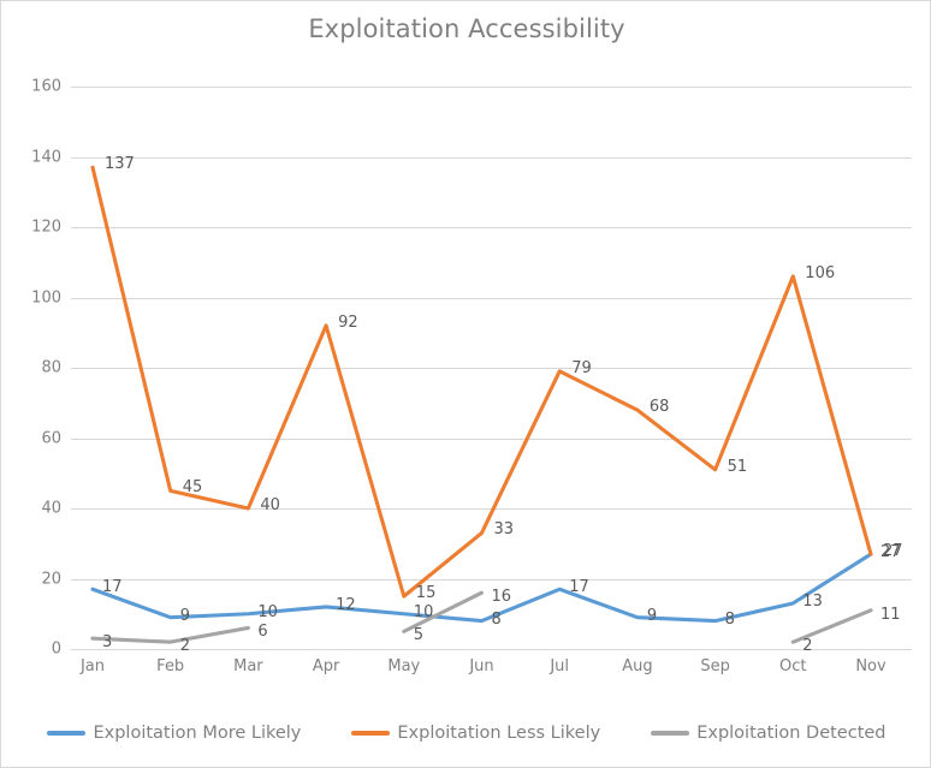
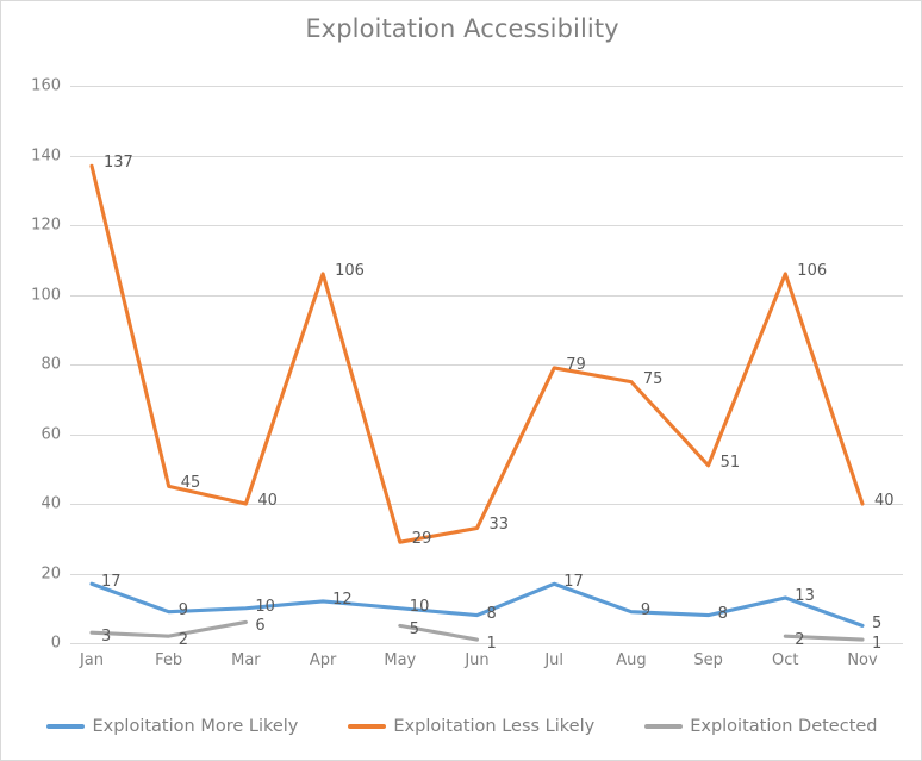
Exploitation Less Likely/Apr: 92 -> 106
Exploitation Less Likely/May: 15 -> 29
Exploitation Detected/Jun: 16 -> 1
Exploitation Less Likely/Aug: 68 -> 75
Exploitation More Likely/Nov: 27 -> 5
Exploitation Less Likely/Nov: 27 -> 40
Exploitation Detected/Nov: 11 -> 1
